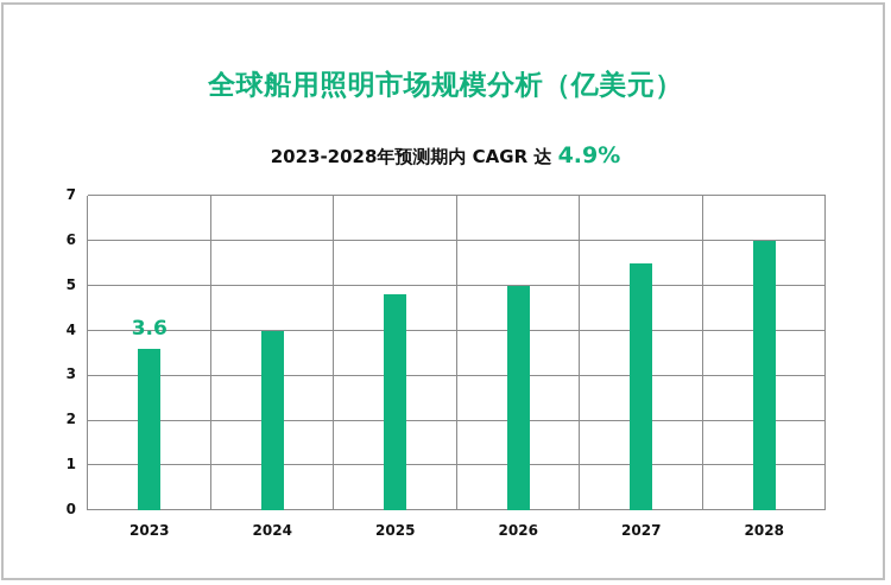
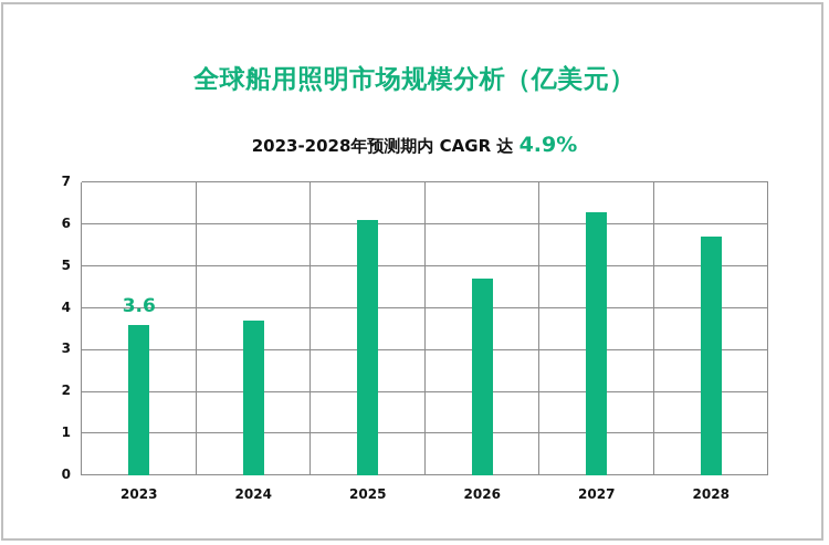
2024: 4.0 -> 3.7
2025: 4.8 -> 6.1
2026: 5.0 -> 4.7
2027: 5.5 -> 6.3
2028: 6.0 -> 5.7
